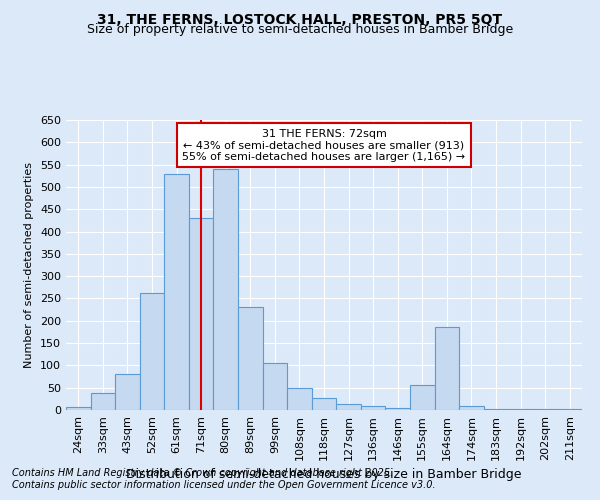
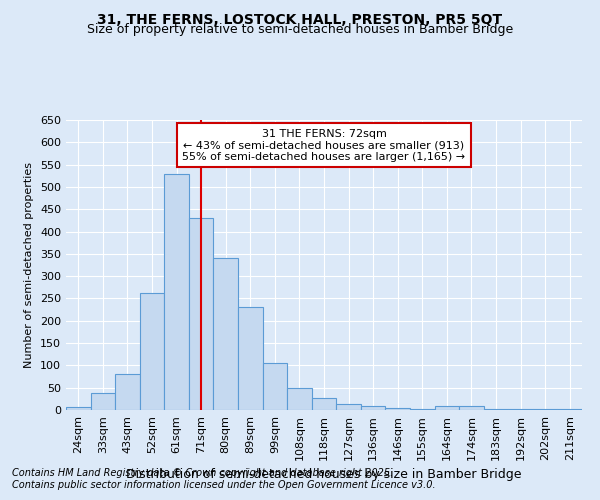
80sqm: 540 -> 340
155sqm: 55 -> 3
164sqm: 185 -> 10
